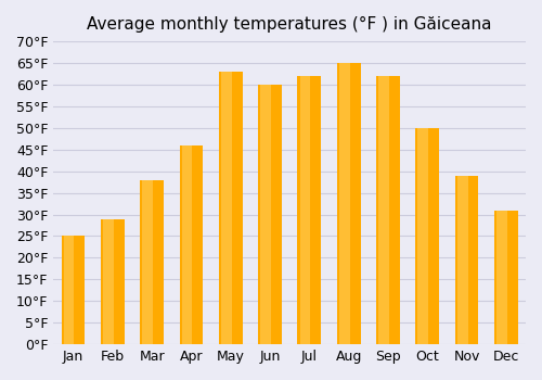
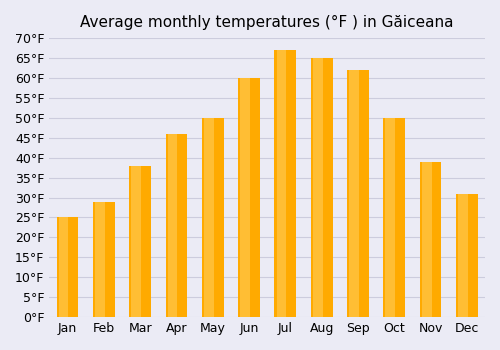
May: 63°F -> 50°F
Jul: 62°F -> 67°F
